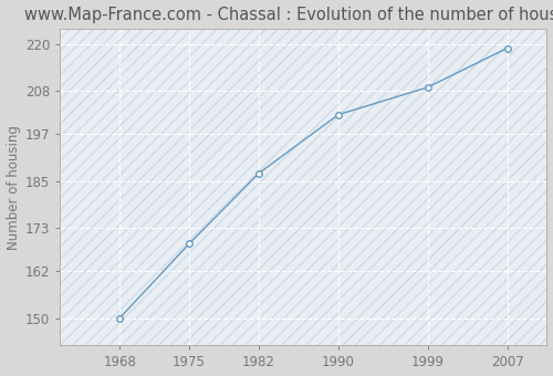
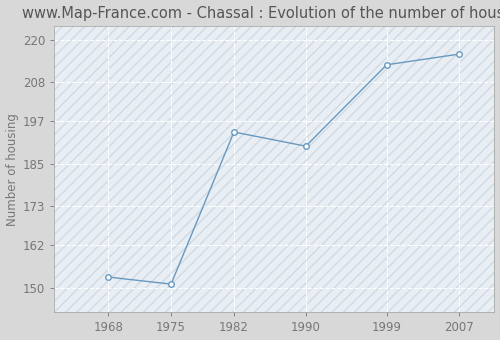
1968: 150 -> 153
1975: 169 -> 151
1982: 187 -> 194
1990: 202 -> 190
1999: 209 -> 213
2007: 219 -> 216
